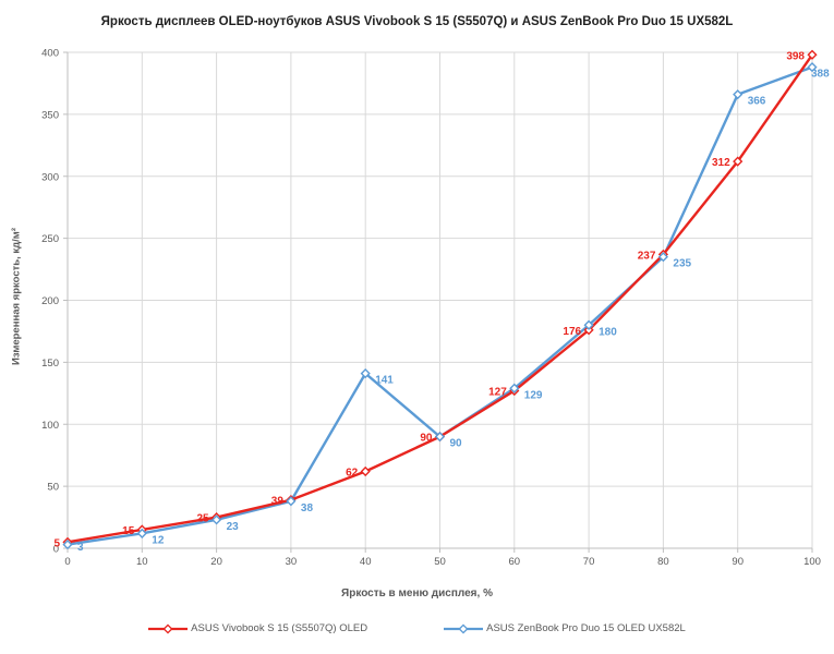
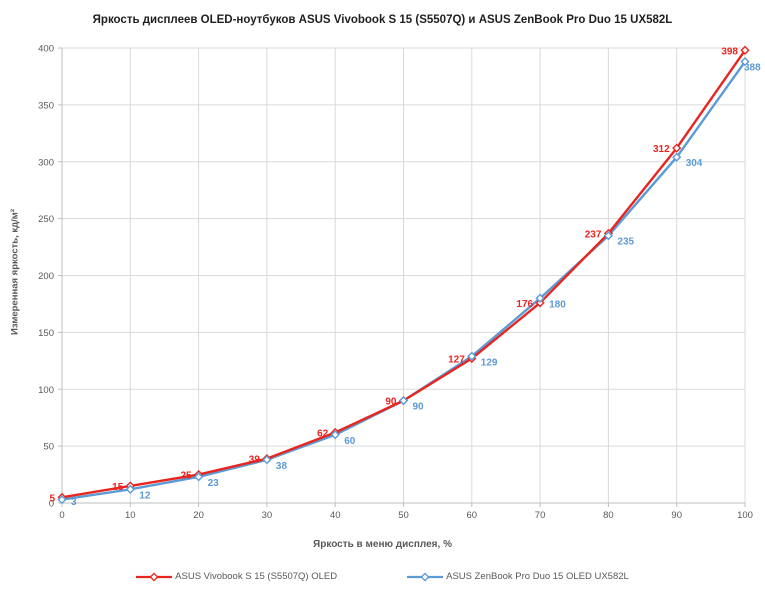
ASUS ZenBook Pro Duo 15 OLED UX582L/40: 141 -> 60
ASUS ZenBook Pro Duo 15 OLED UX582L/90: 366 -> 304
